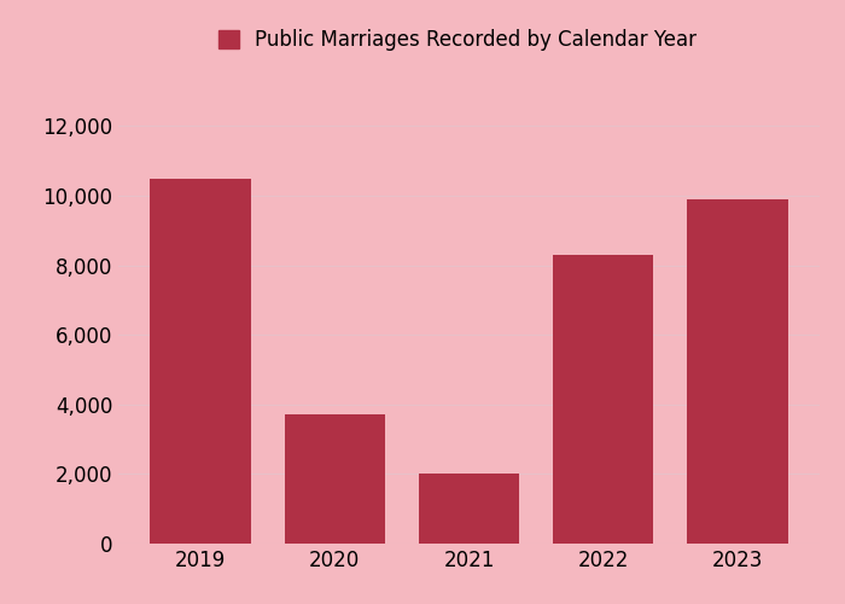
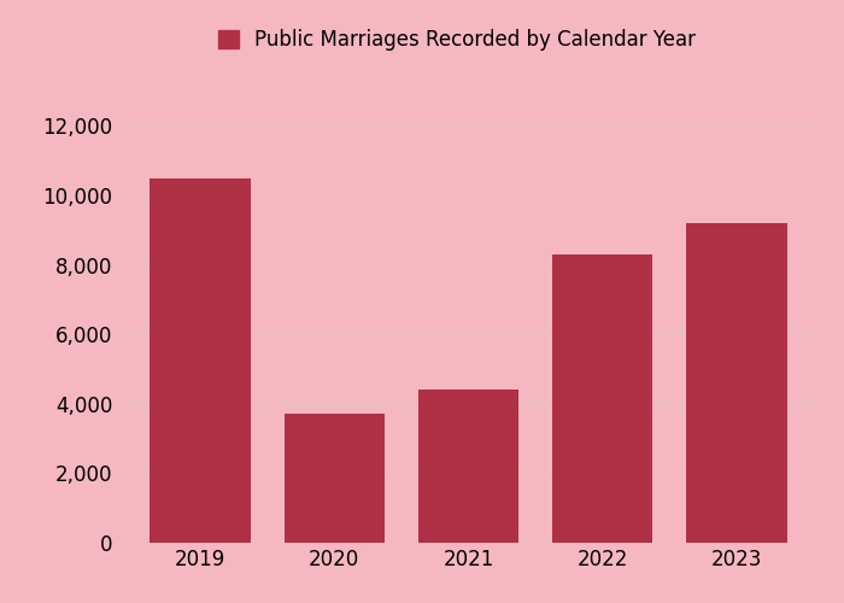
2021: 2,000 -> 4,400
2023: 9,900 -> 9,200
